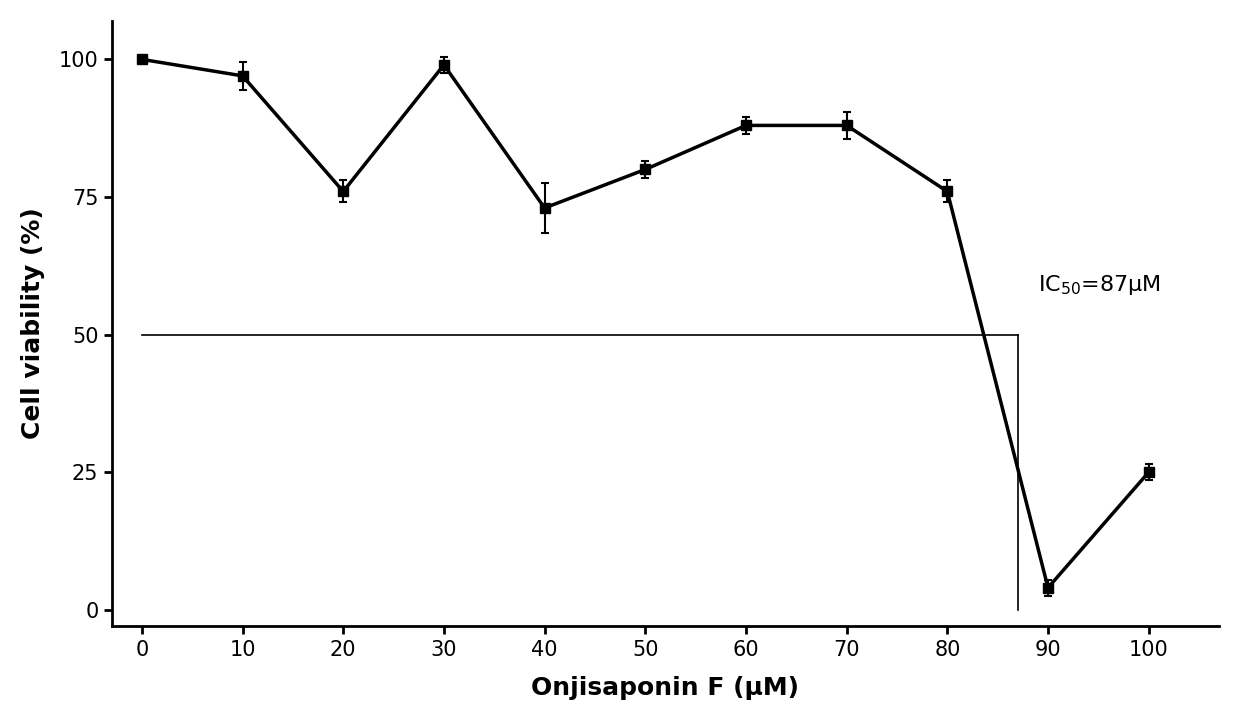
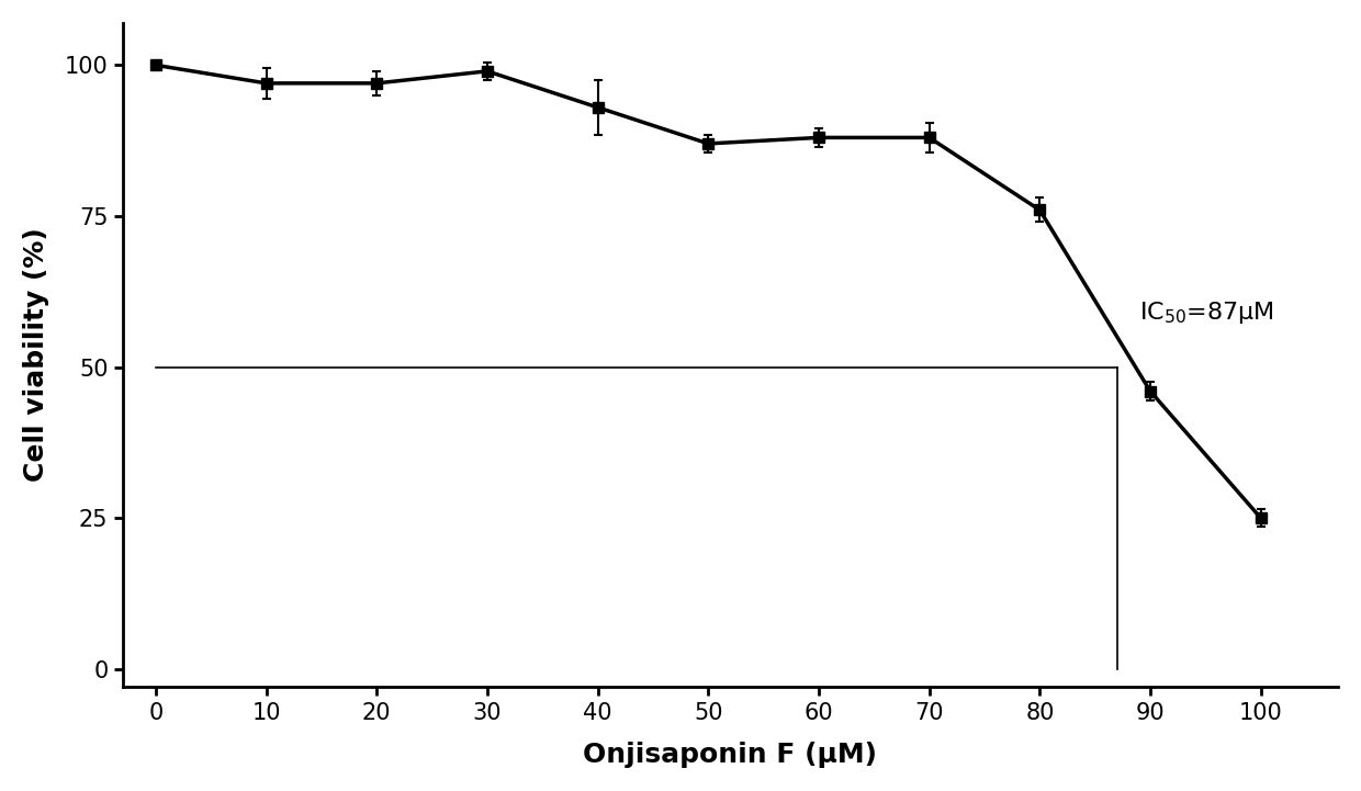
20: 76 -> 97
40: 73 -> 93
50: 80 -> 87
90: 4 -> 46
